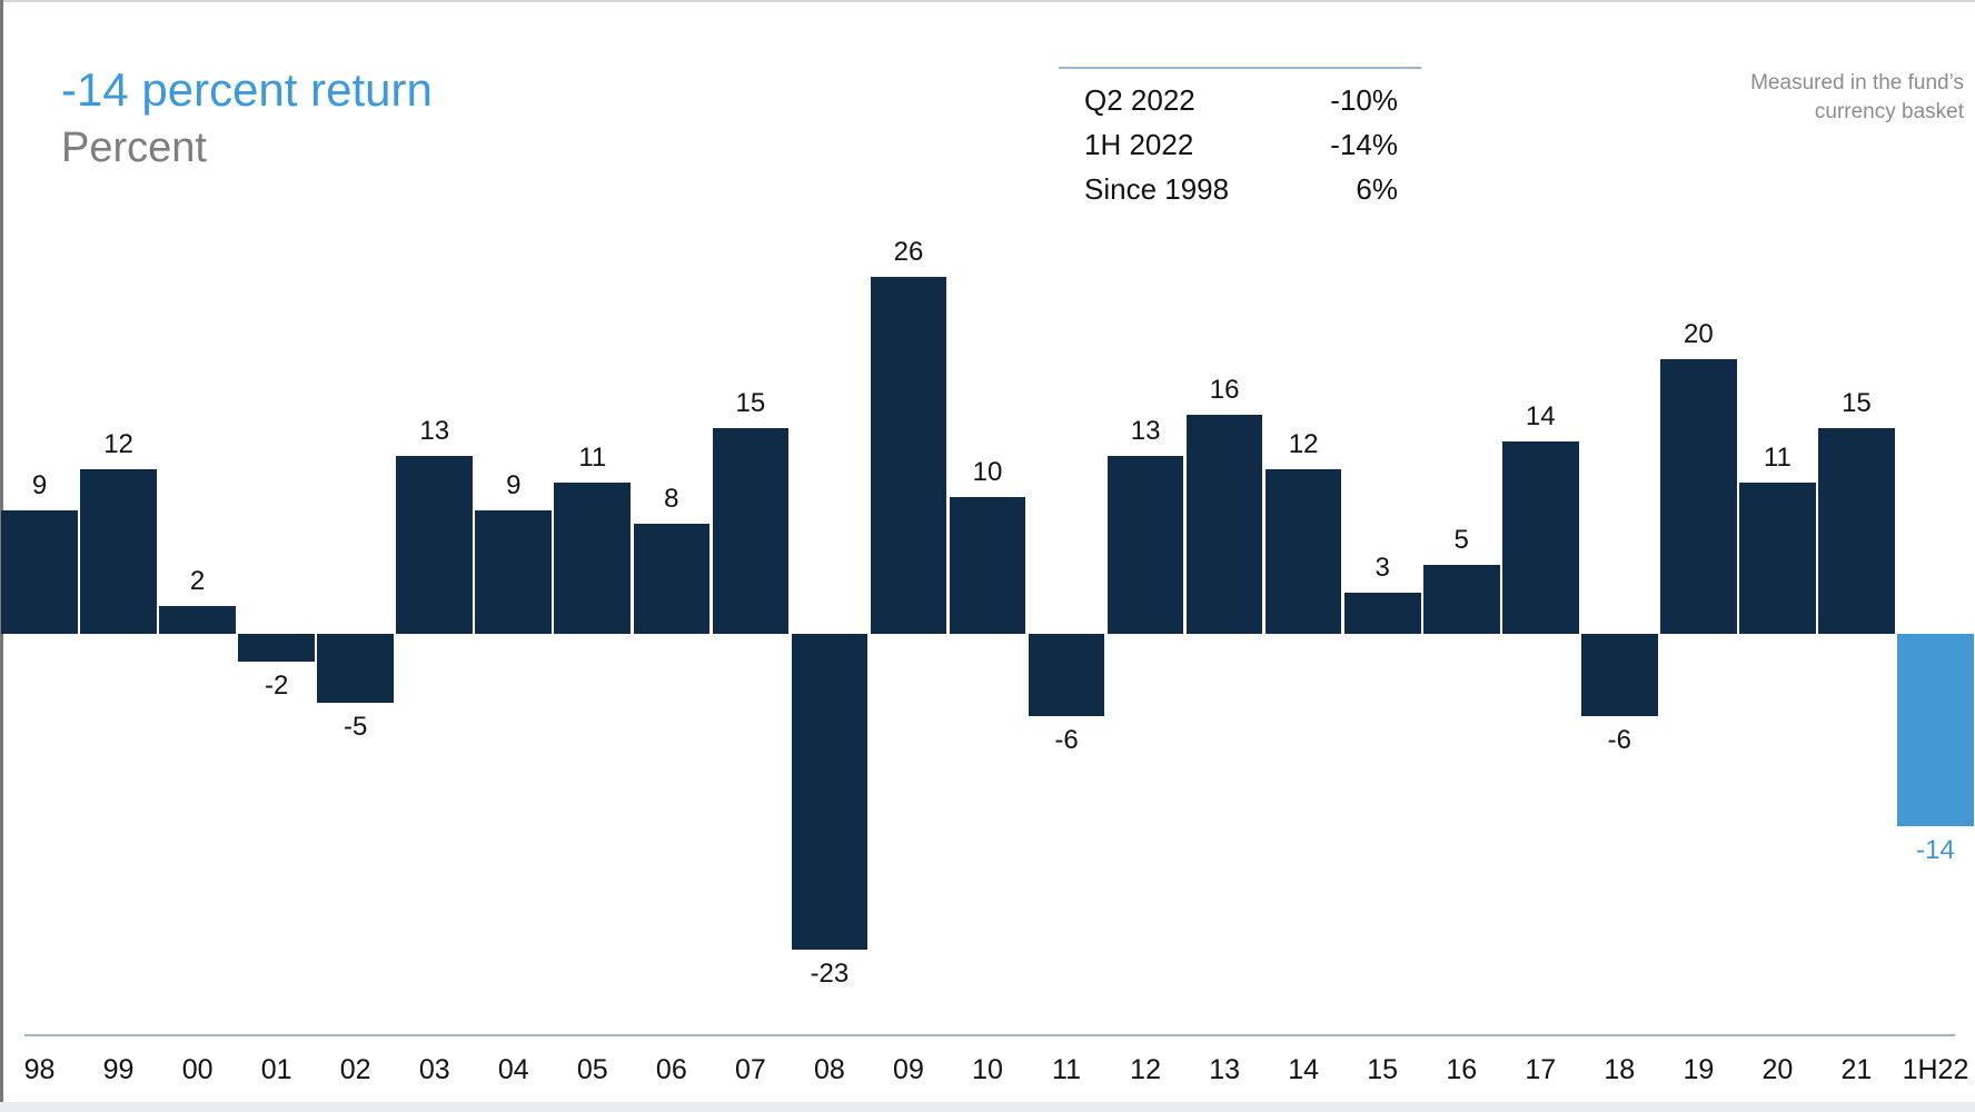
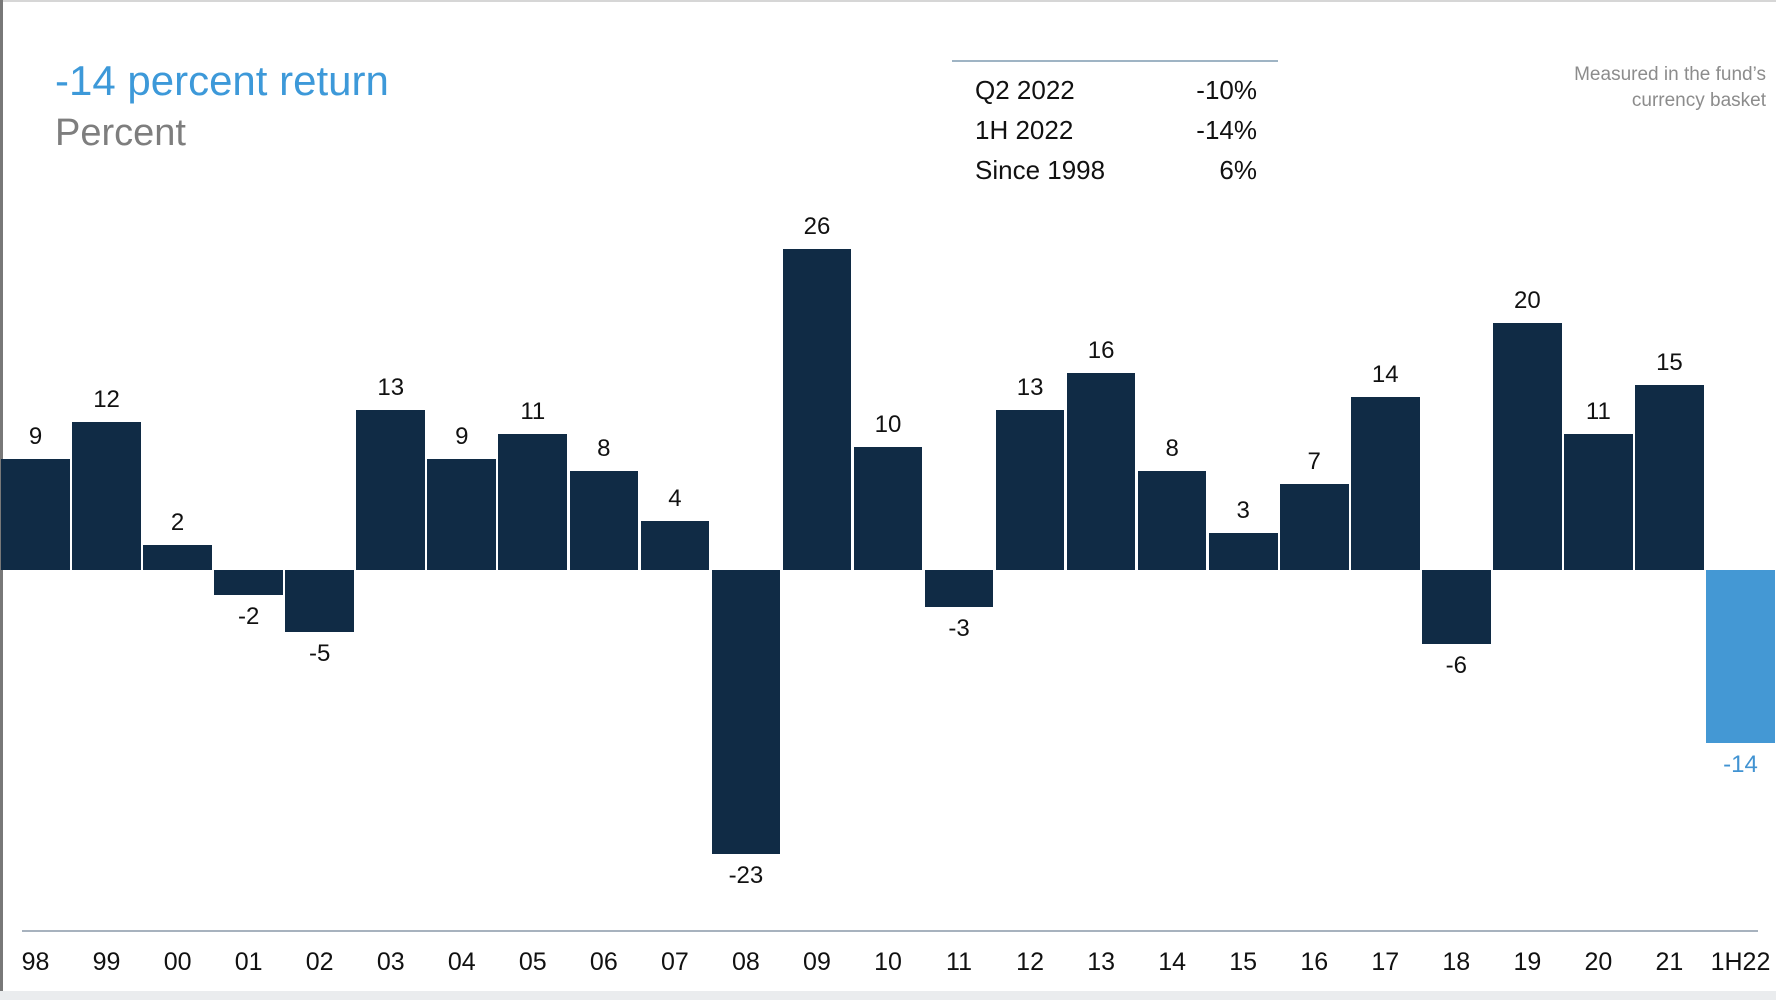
07: 15 -> 4
11: -6 -> -3
14: 12 -> 8
16: 5 -> 7
